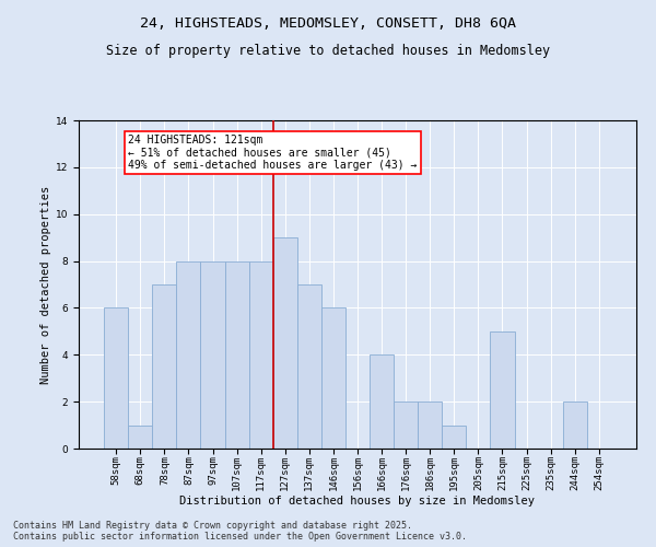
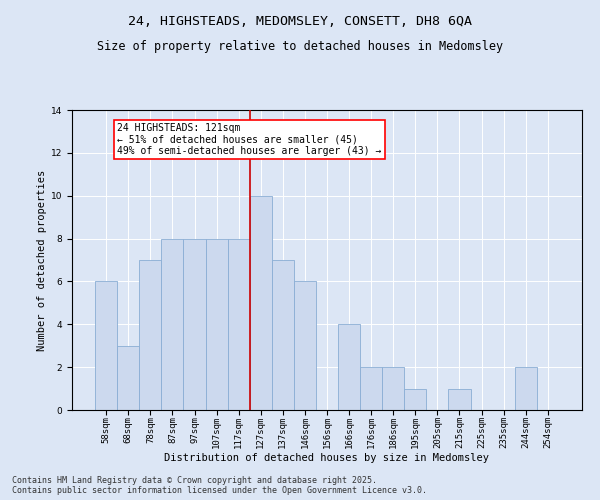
68sqm: 1 -> 3
127sqm: 9 -> 10
215sqm: 5 -> 1
